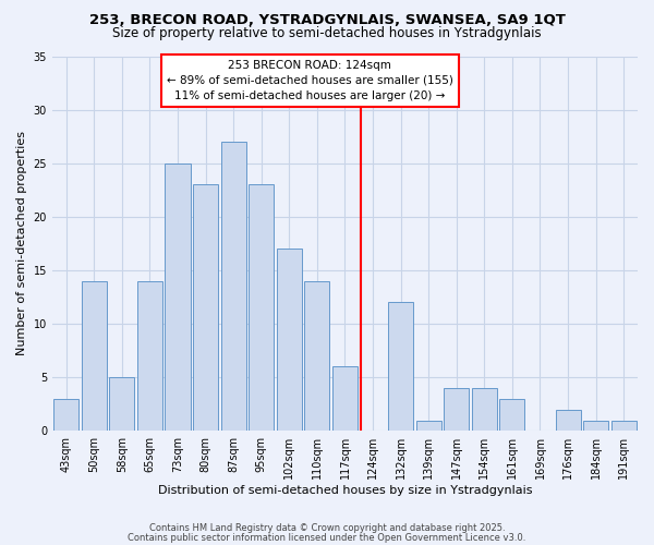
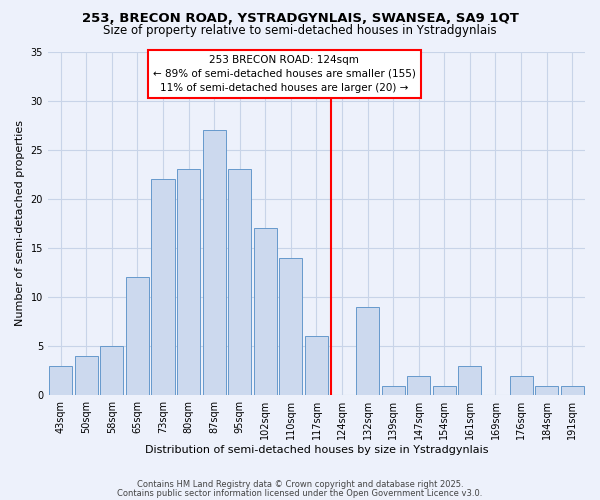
50sqm: 14 -> 4
65sqm: 14 -> 12
73sqm: 25 -> 22
132sqm: 12 -> 9
147sqm: 4 -> 2
154sqm: 4 -> 1
